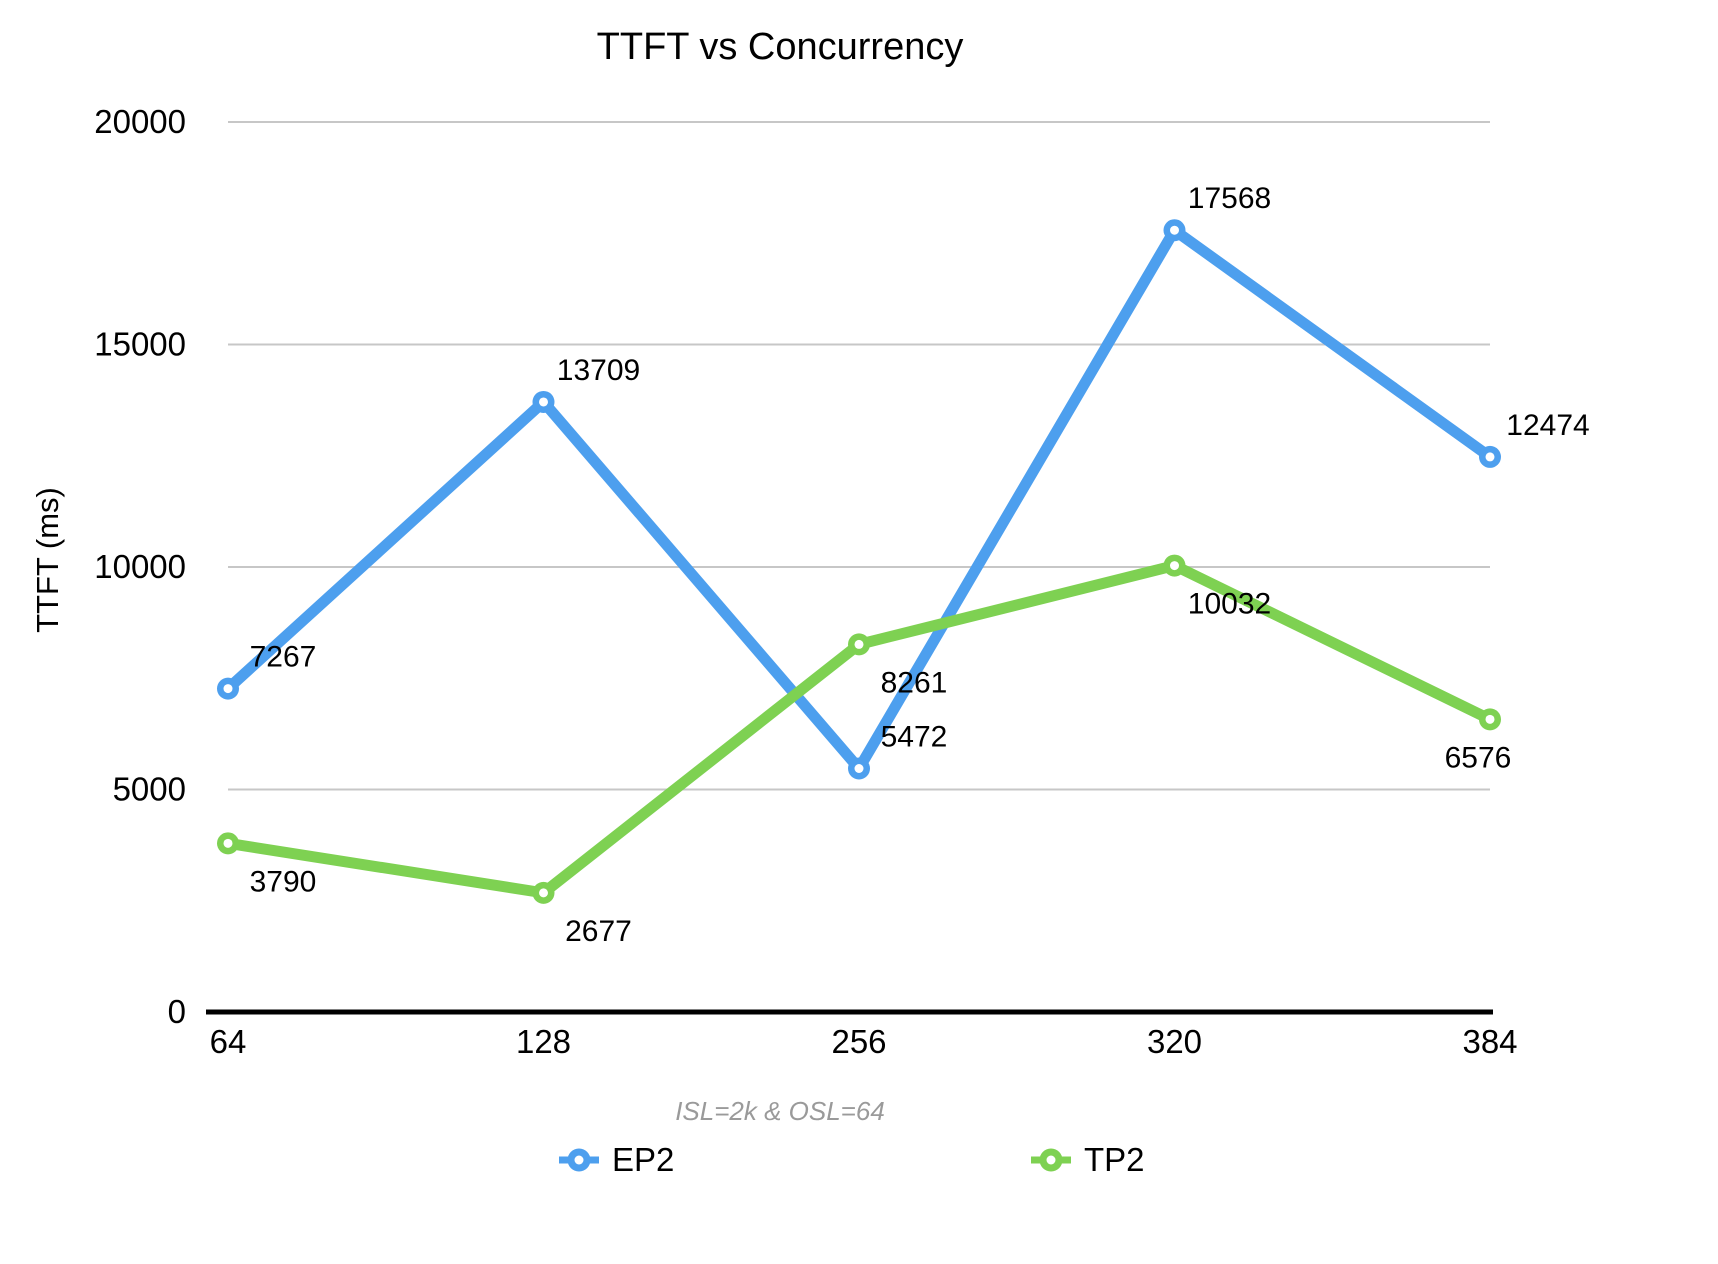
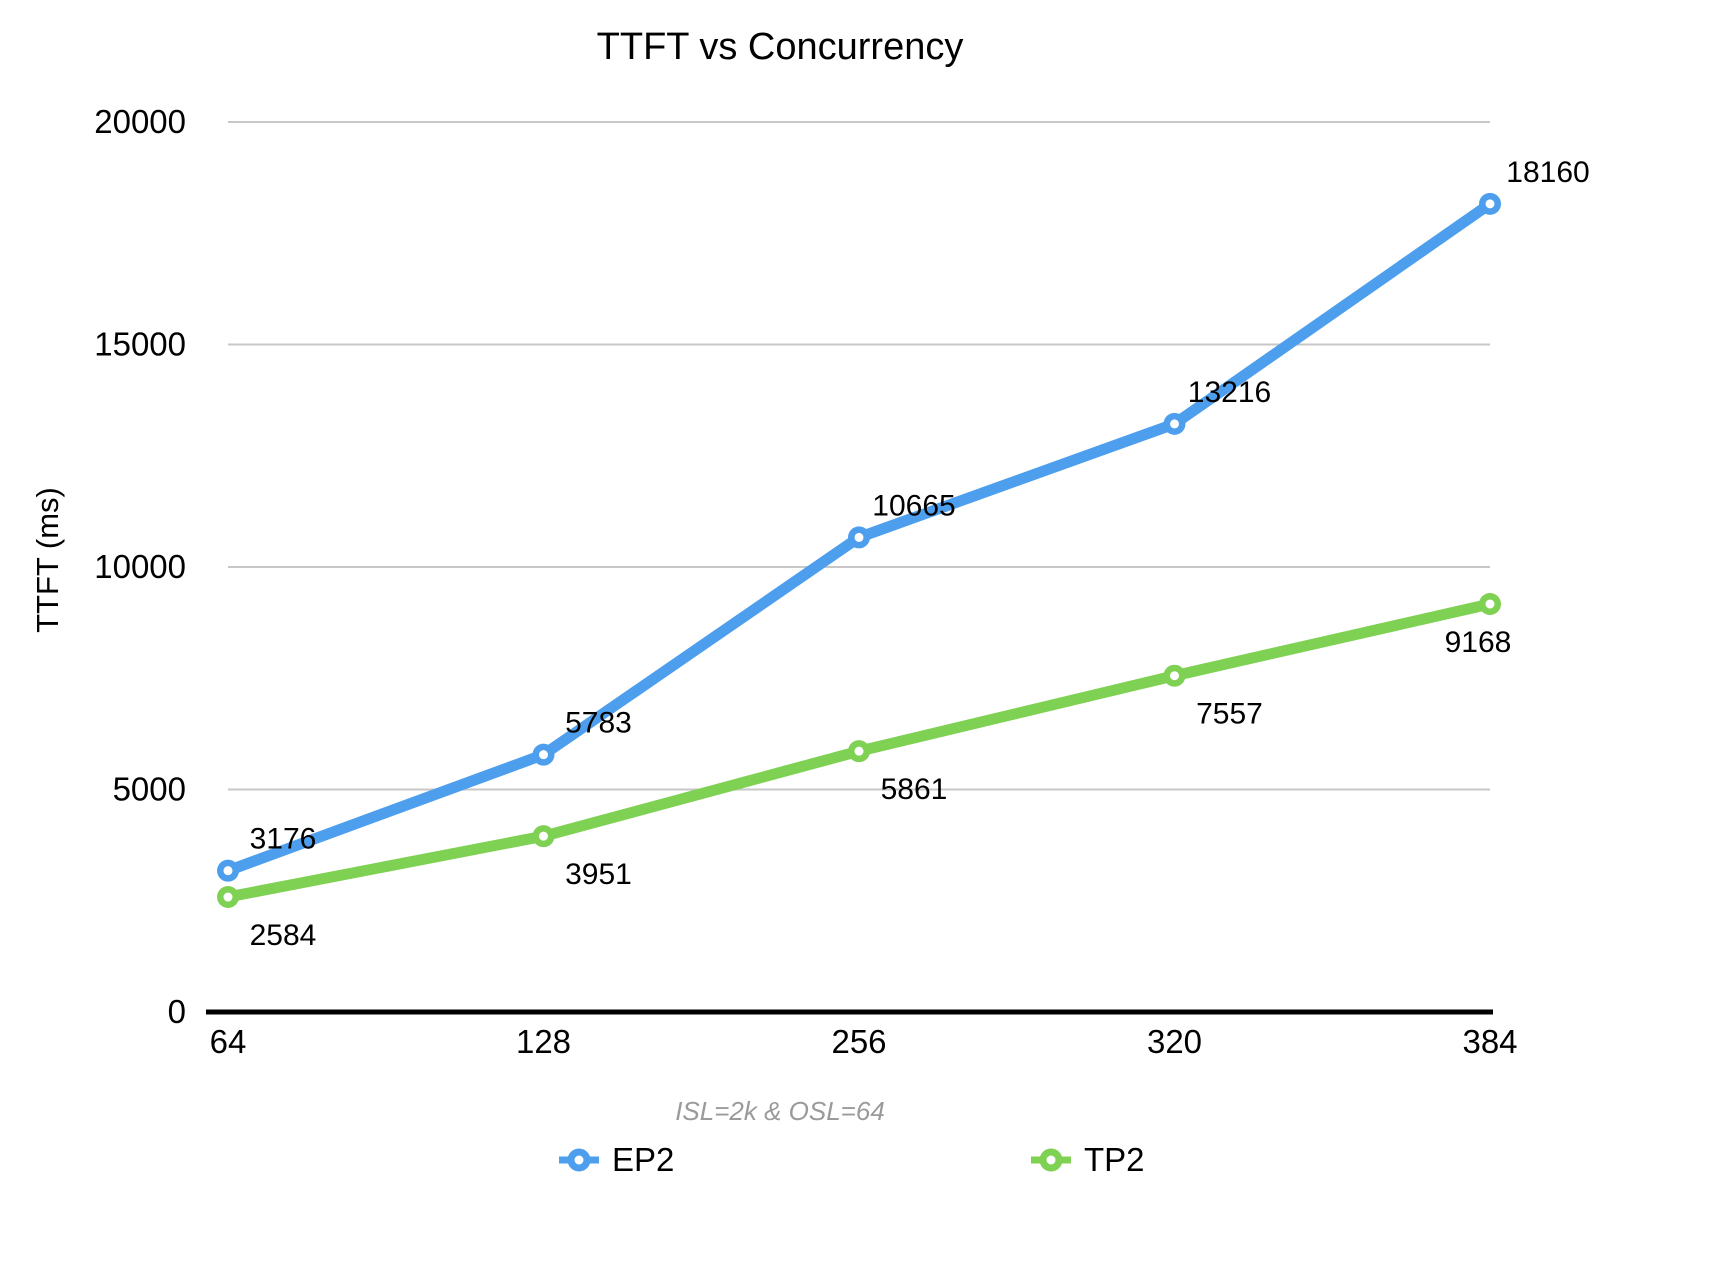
EP2/64: 7267 -> 3176
TP2/64: 3790 -> 2584
EP2/128: 13709 -> 5783
TP2/128: 2677 -> 3951
EP2/256: 5472 -> 10665
TP2/256: 8261 -> 5861
EP2/320: 17568 -> 13216
TP2/320: 10032 -> 7557
EP2/384: 12474 -> 18160
TP2/384: 6576 -> 9168
